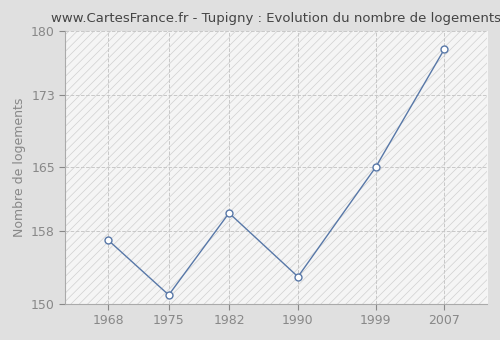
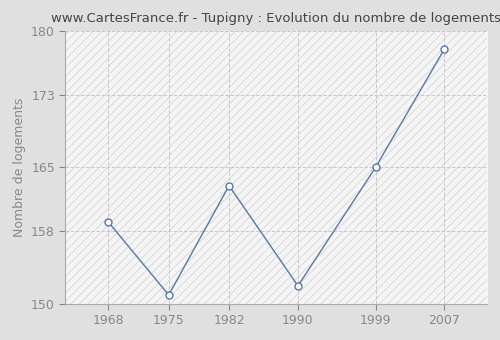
1968: 157 -> 159
1982: 160 -> 163
1990: 153 -> 152
